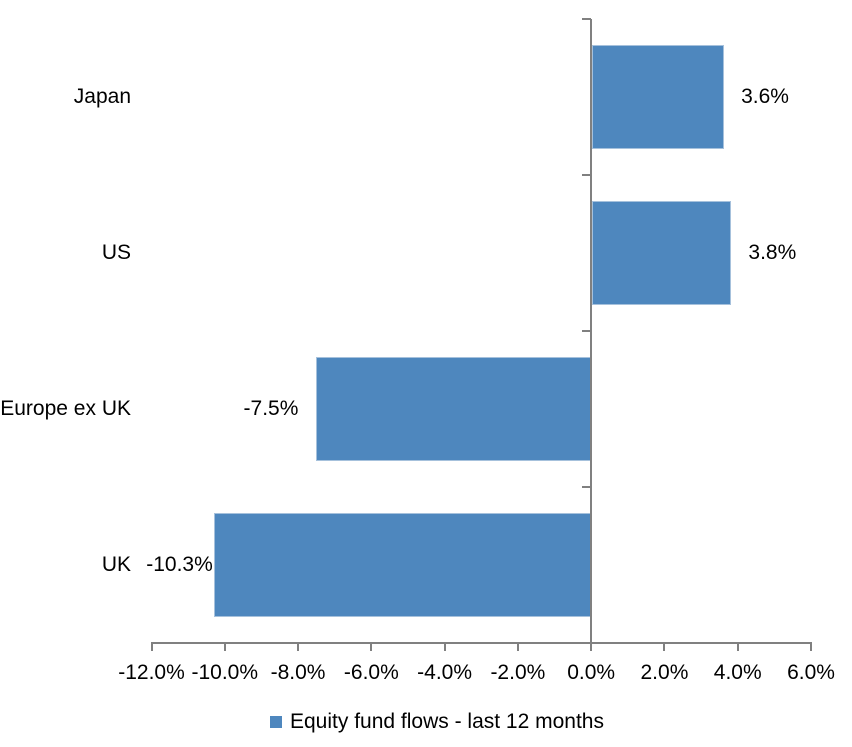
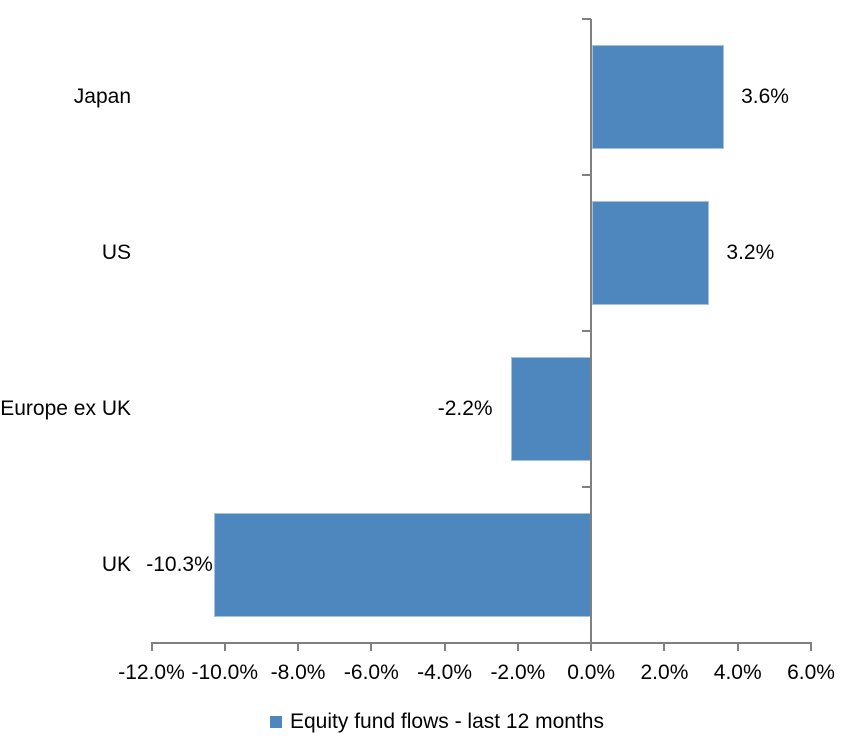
US: 3.8% -> 3.2%
Europe ex UK: -7.5% -> -2.2%
